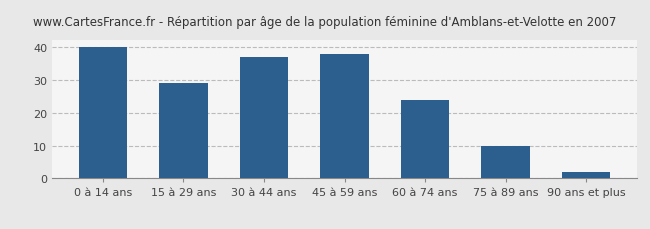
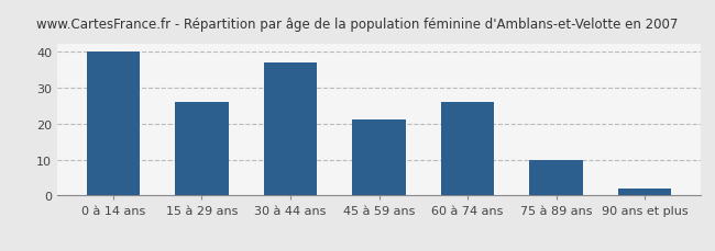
15 à 29 ans: 29 -> 26
45 à 59 ans: 38 -> 21
60 à 74 ans: 24 -> 26
